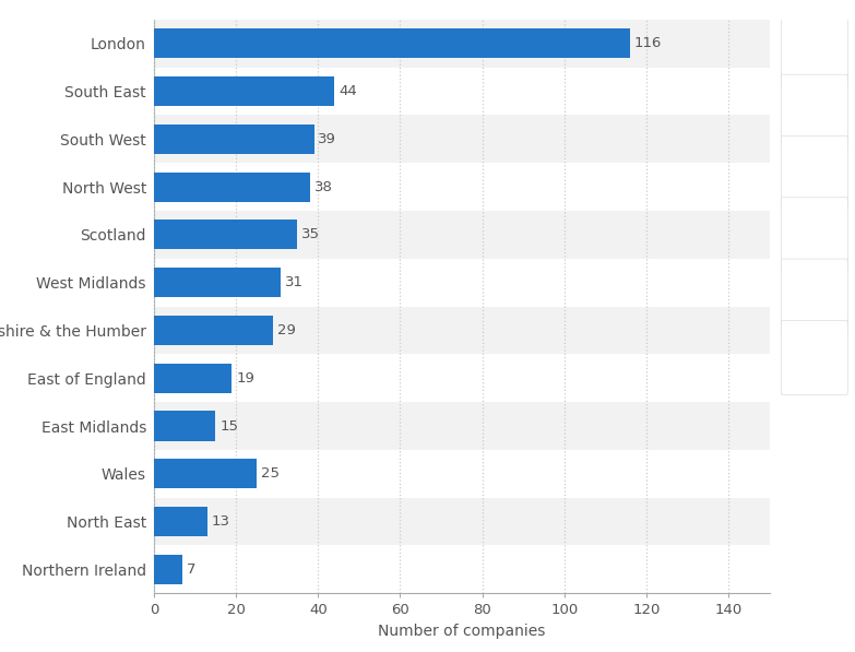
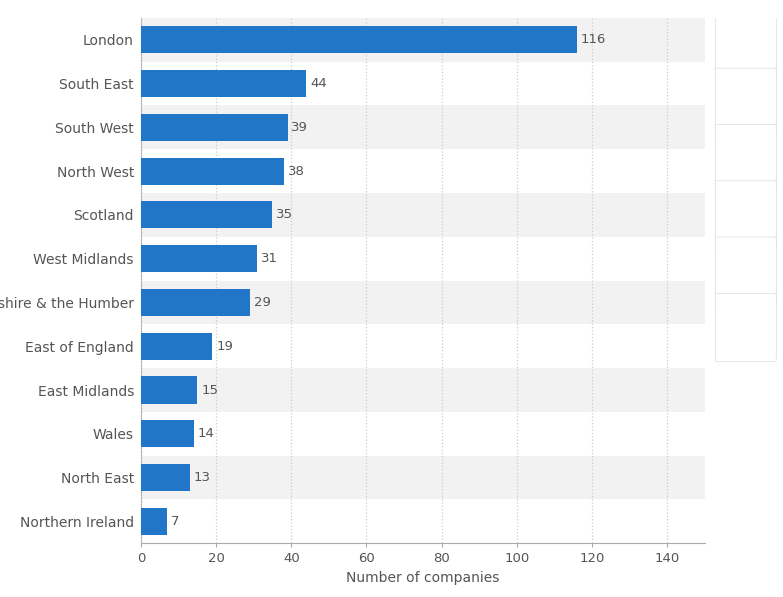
Wales: 25 -> 14
